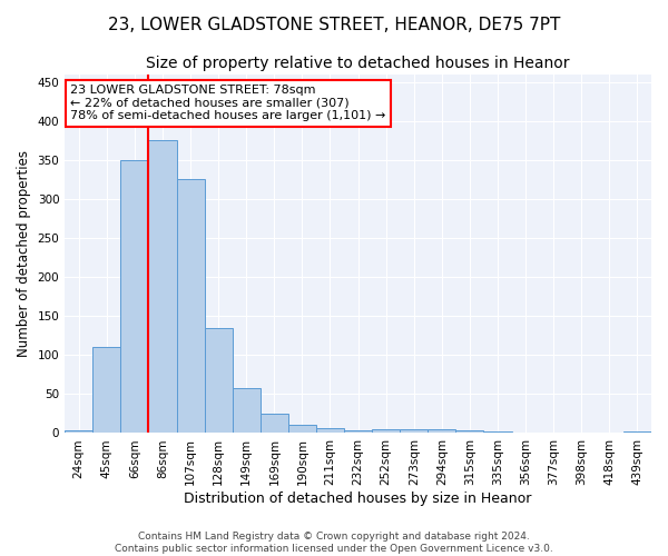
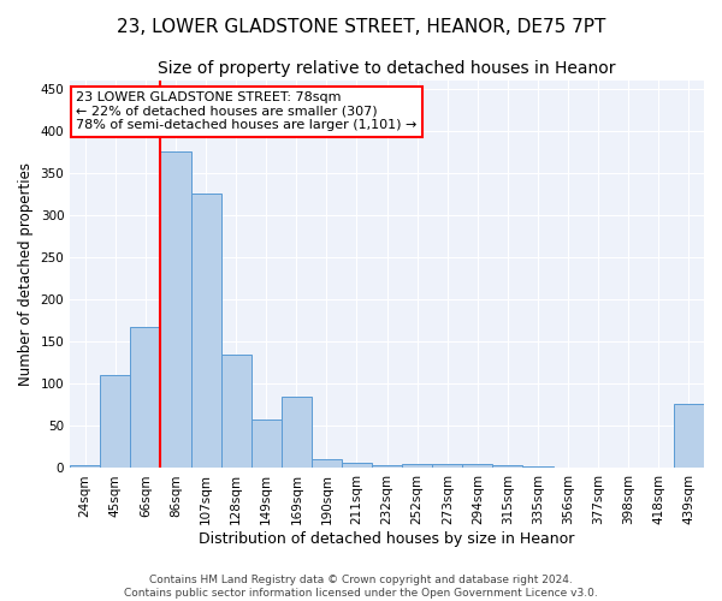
66sqm: 350 -> 168
169sqm: 25 -> 84
439sqm: 2 -> 76
